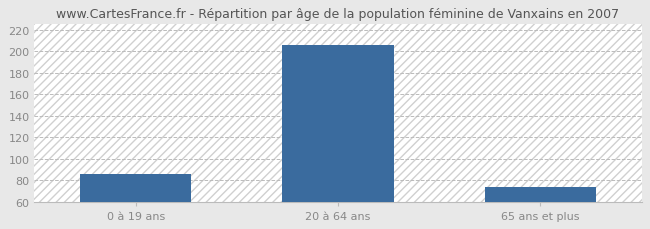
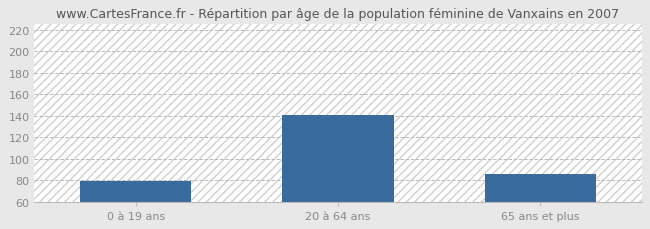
0 à 19 ans: 86 -> 79
20 à 64 ans: 206 -> 141
65 ans et plus: 74 -> 86
